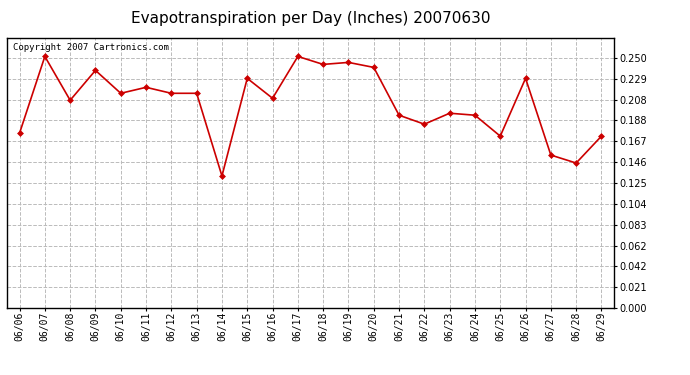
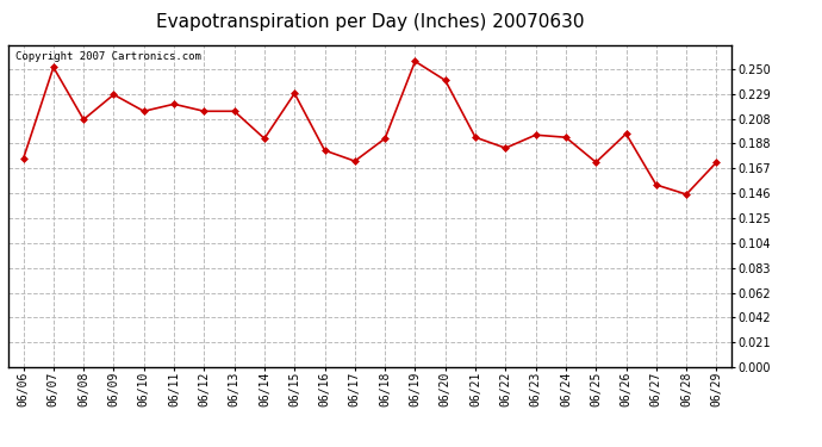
06/09: 0.238 -> 0.229
06/14: 0.132 -> 0.192
06/16: 0.210 -> 0.182
06/17: 0.252 -> 0.173
06/18: 0.244 -> 0.192
06/19: 0.246 -> 0.257
06/26: 0.230 -> 0.196
